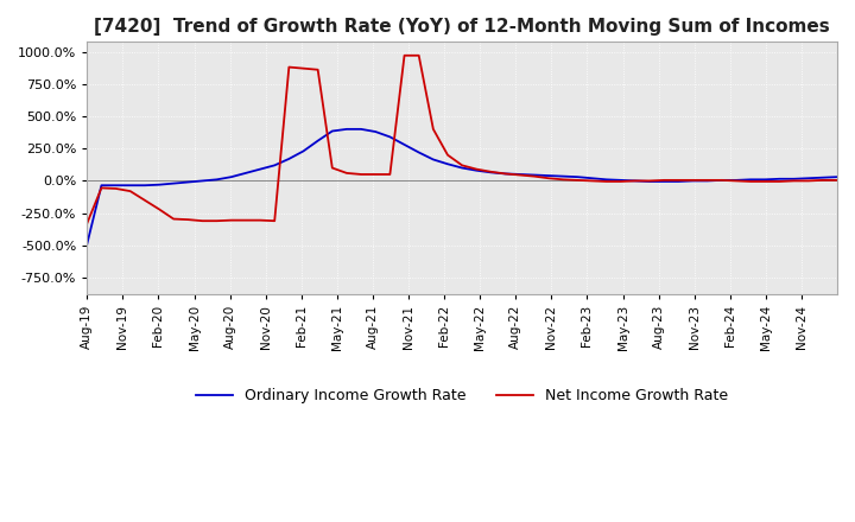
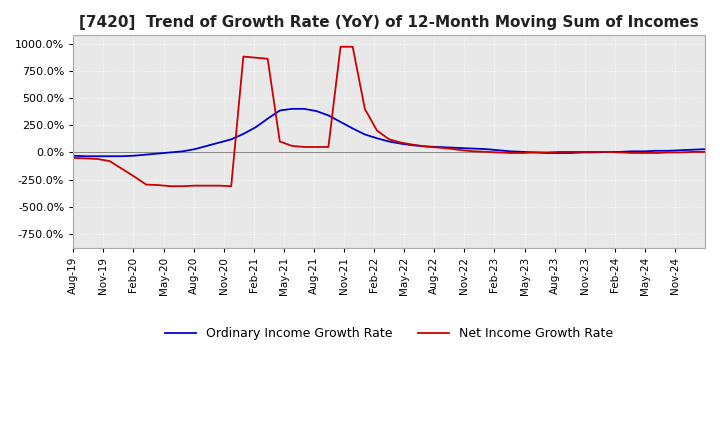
Ordinary Income Growth Rate/Aug-19: -490% -> -30%
Net Income Growth Rate/Aug-19: -330% -> -50%
